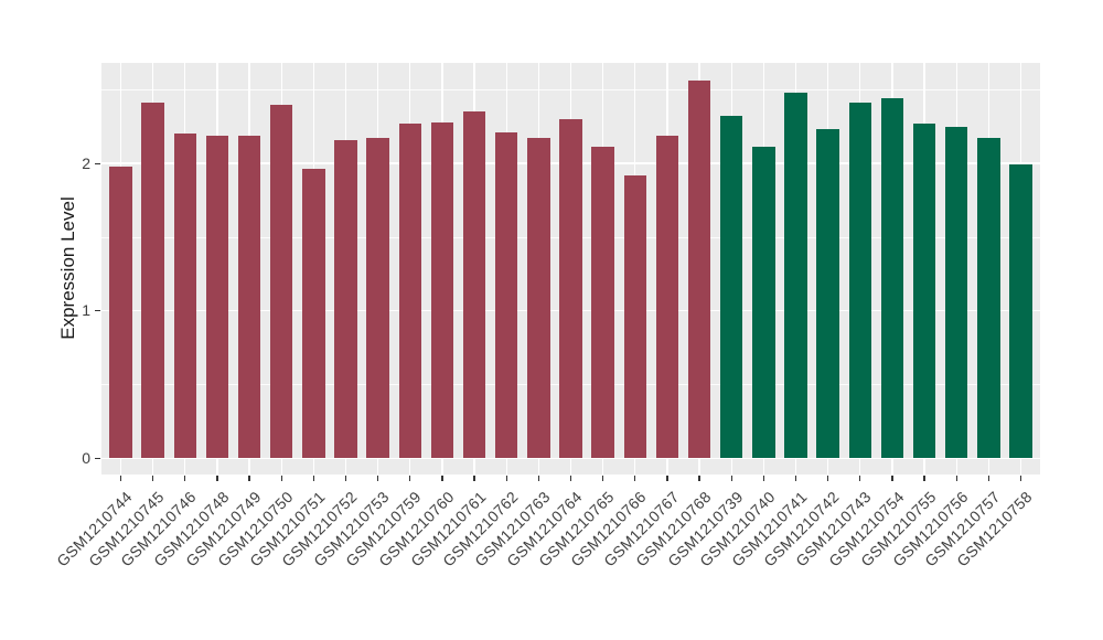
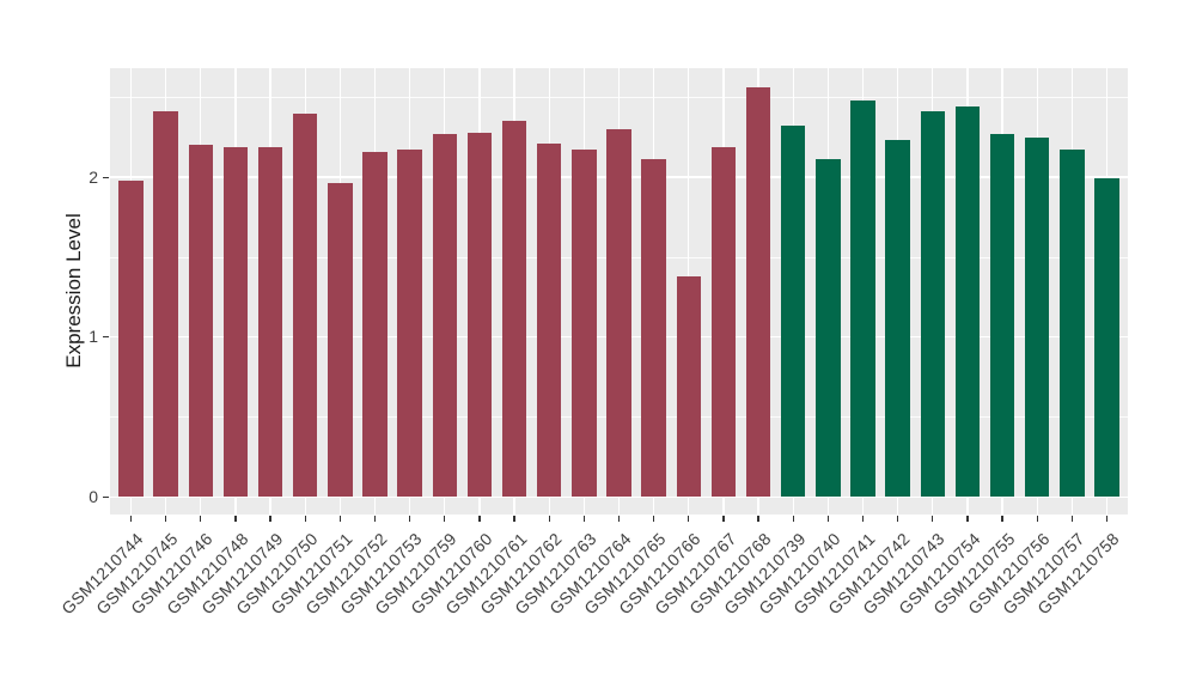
GSM1210766: 1.92 -> 1.38
